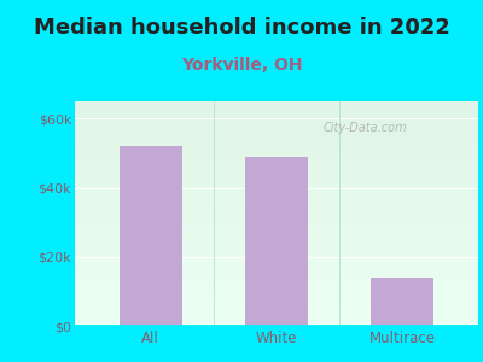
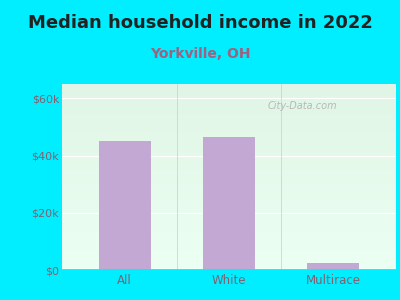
All: $52.0k -> $45.0k
White: $49.0k -> $46.5k
Multirace: $14.0k -> $2.5k
